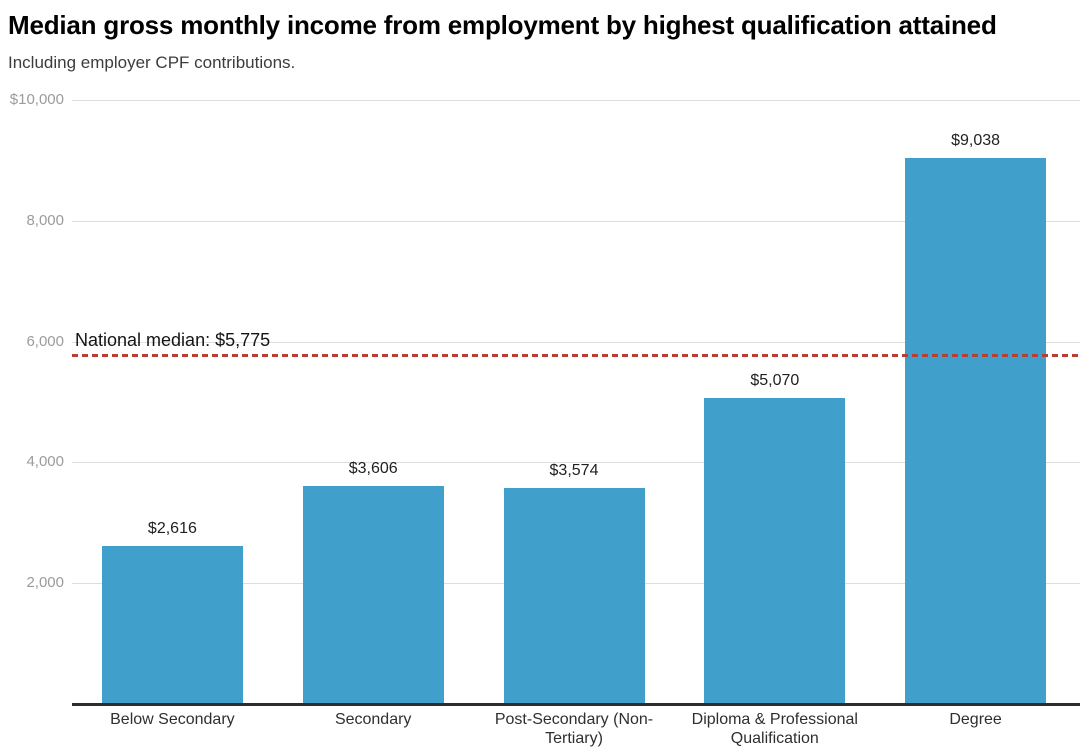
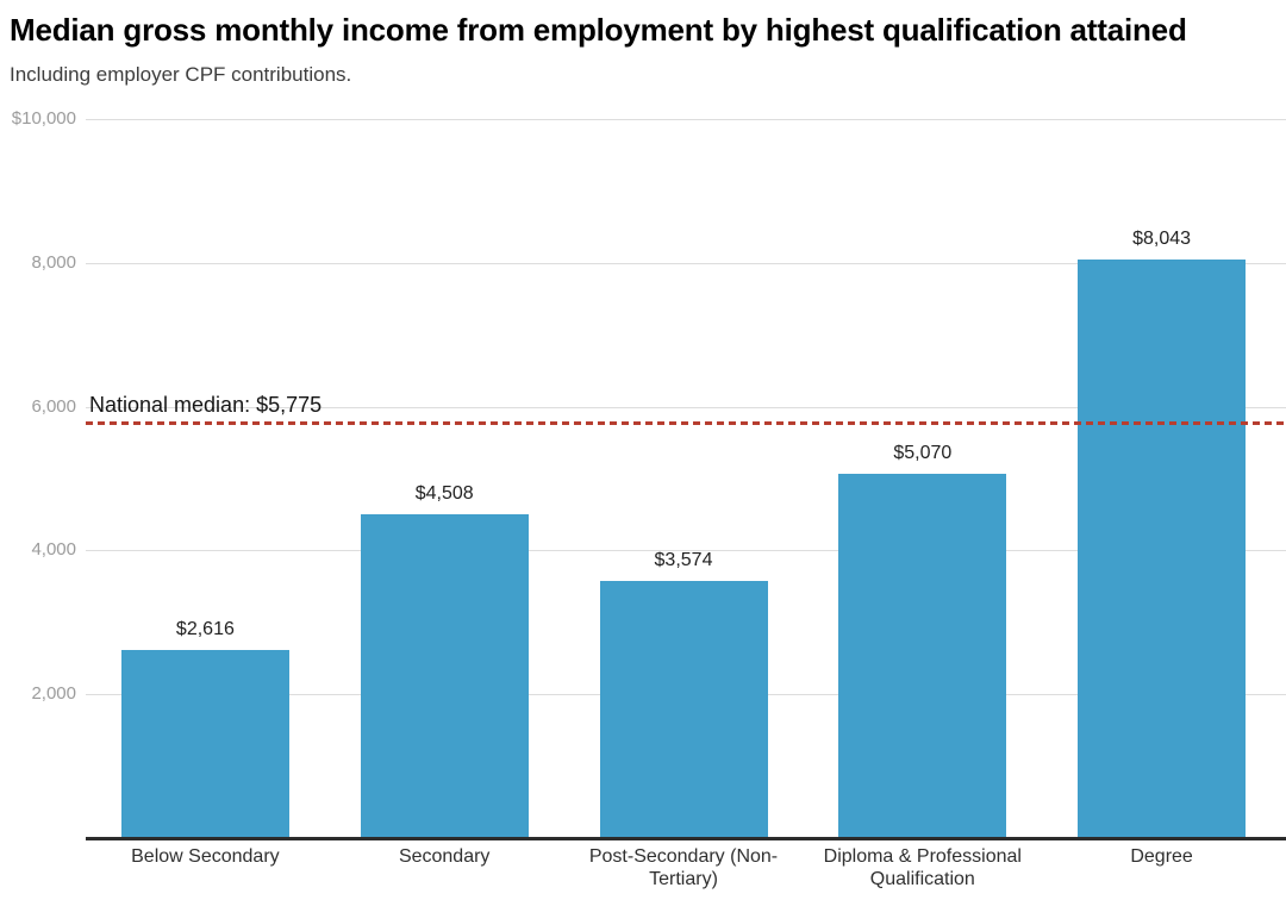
Secondary: $3,606 -> $4,508
Degree: $9,038 -> $8,043
